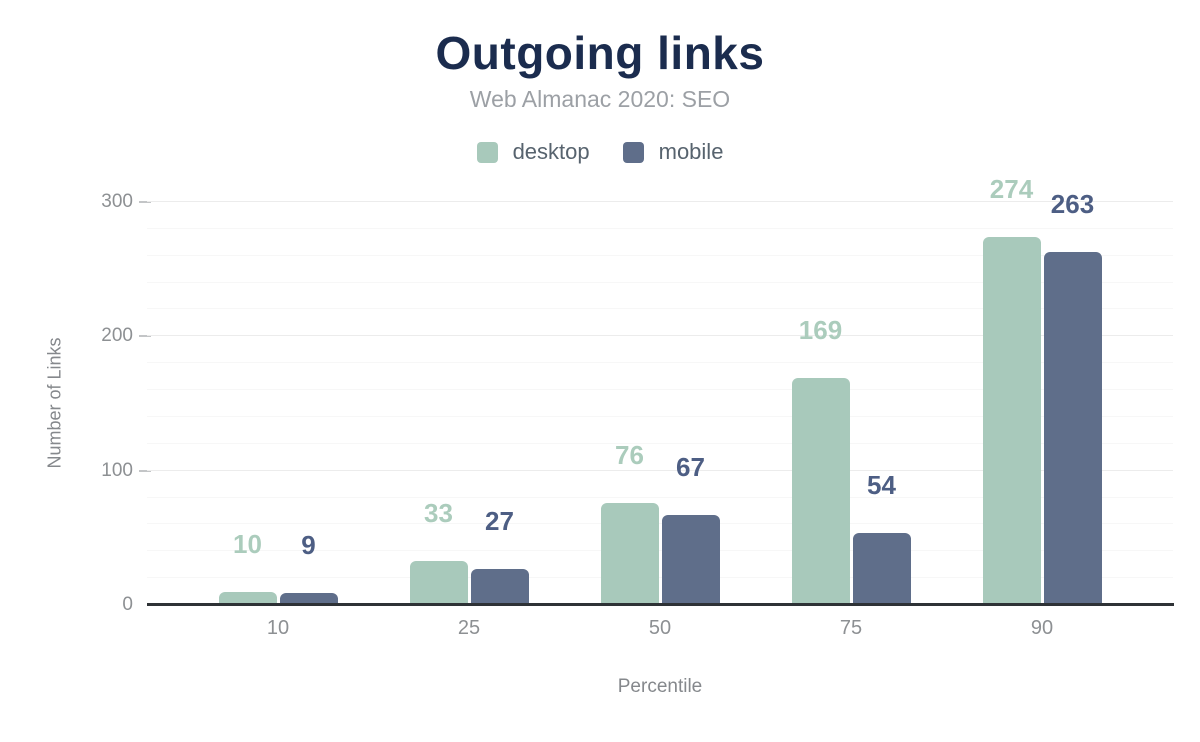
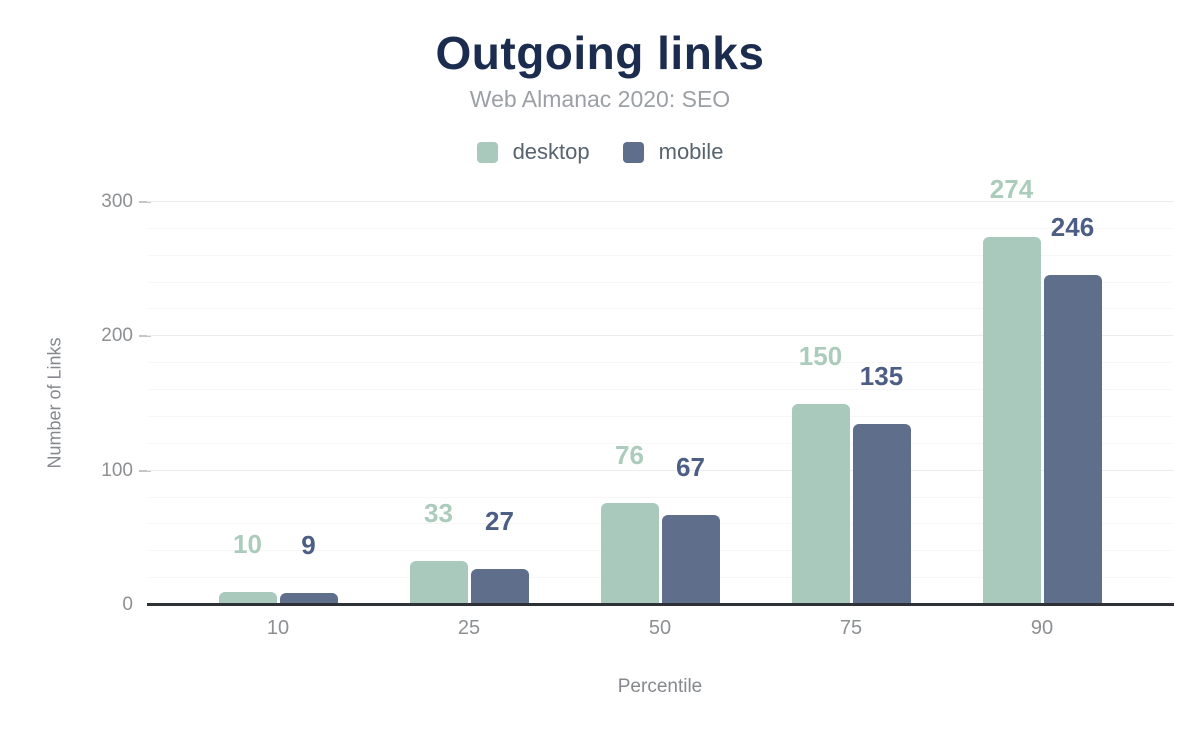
desktop/75: 169 -> 150
mobile/75: 54 -> 135
mobile/90: 263 -> 246
